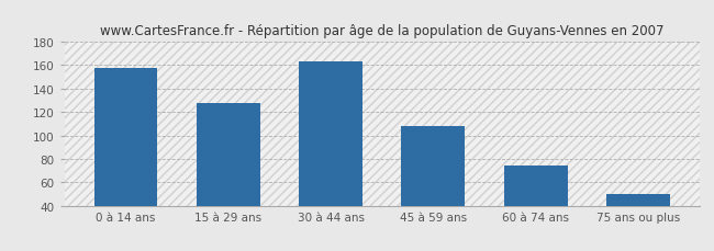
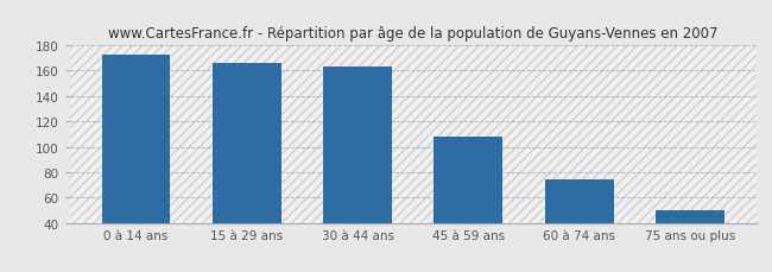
0 à 14 ans: 158 -> 173
15 à 29 ans: 128 -> 166
